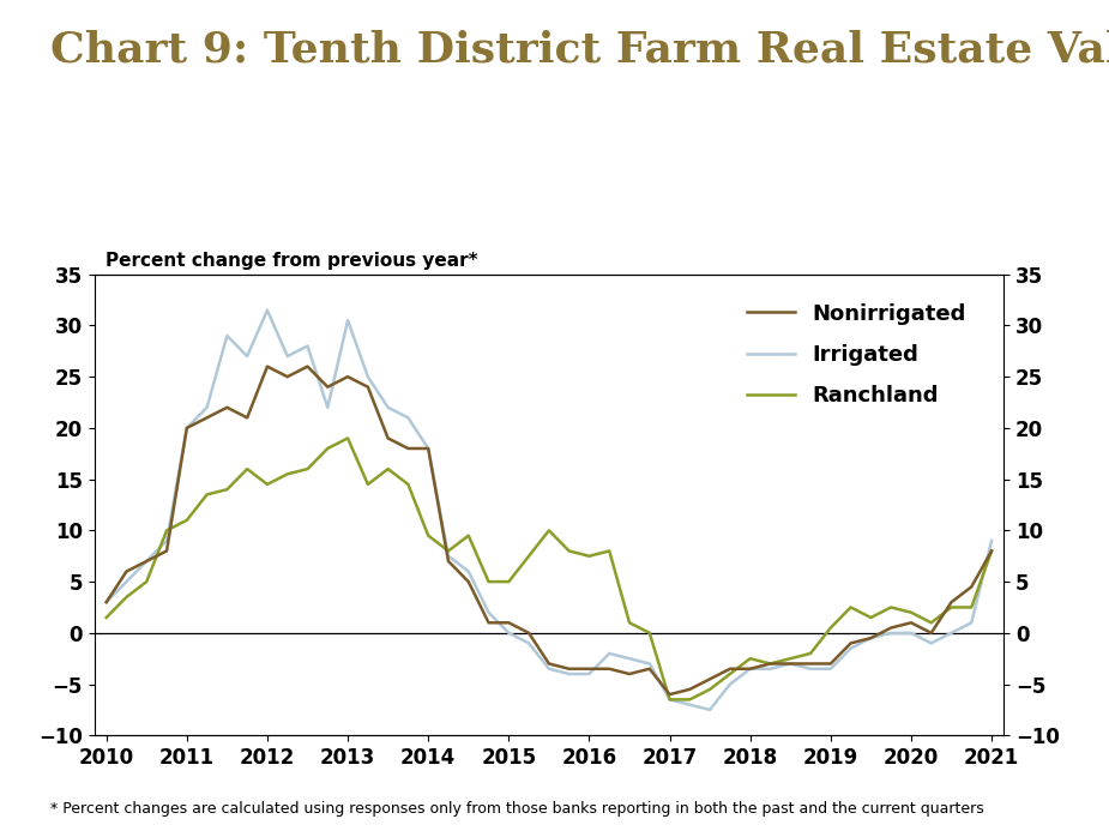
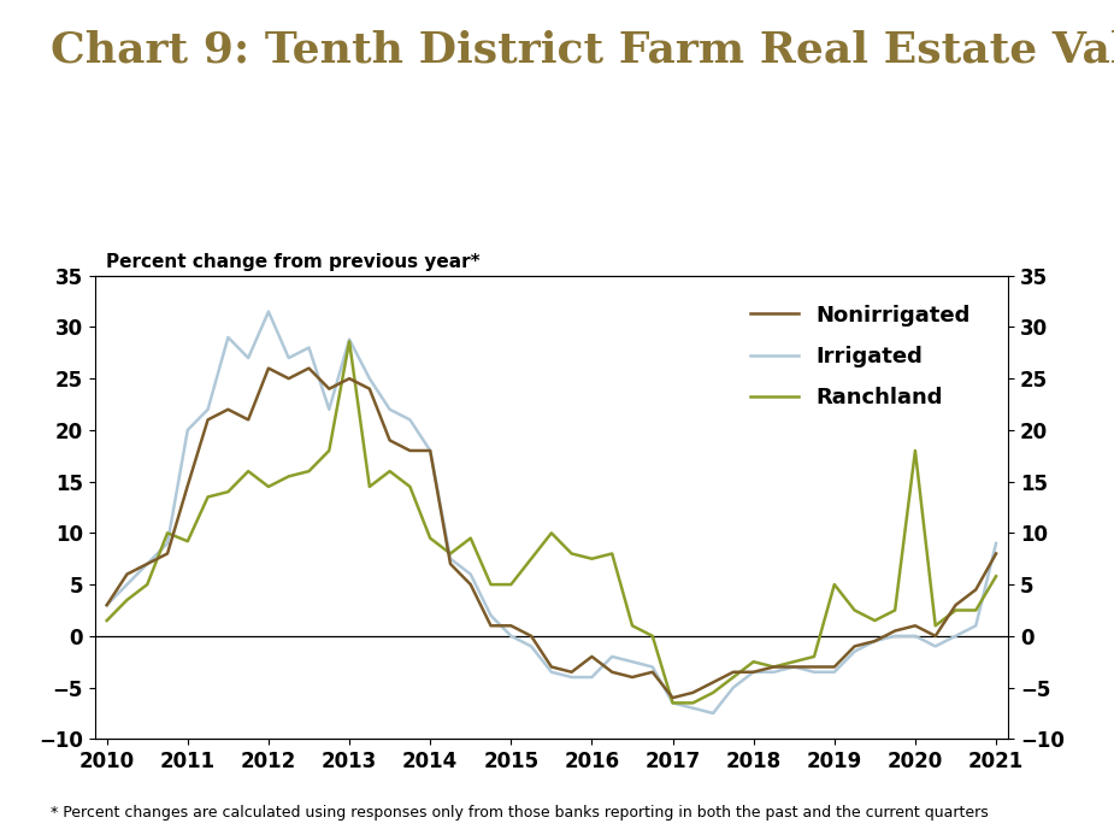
Nonirrigated/2011: 20.0 -> 14.6
Ranchland/2011: 11.0 -> 9.2
Irrigated/2013: 30.5 -> 28.8
Ranchland/2013: 19.0 -> 28.6
Nonirrigated/2016: -3.5 -> -2.0
Ranchland/2019: 0.5 -> 5.0
Ranchland/2020: 2.0 -> 18.0
Ranchland/2021: 8.0 -> 5.8
